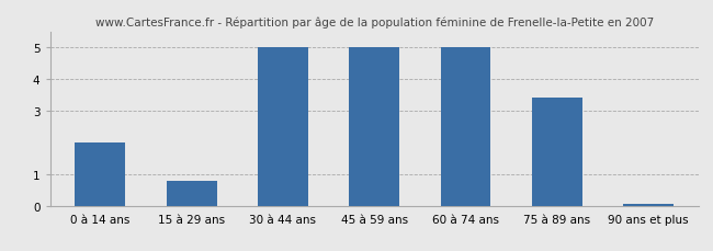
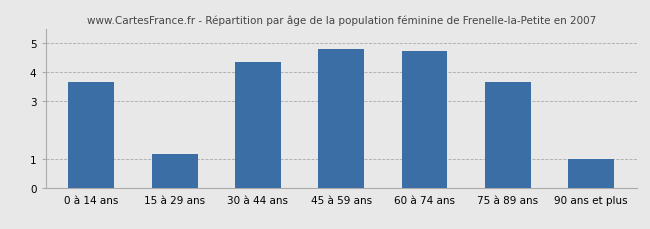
0 à 14 ans: 2.00 -> 3.65
15 à 29 ans: 0.80 -> 1.15
30 à 44 ans: 5.00 -> 4.35
45 à 59 ans: 5.00 -> 4.80
60 à 74 ans: 5.00 -> 4.75
75 à 89 ans: 3.40 -> 3.65
90 ans et plus: 0.05 -> 1.00
